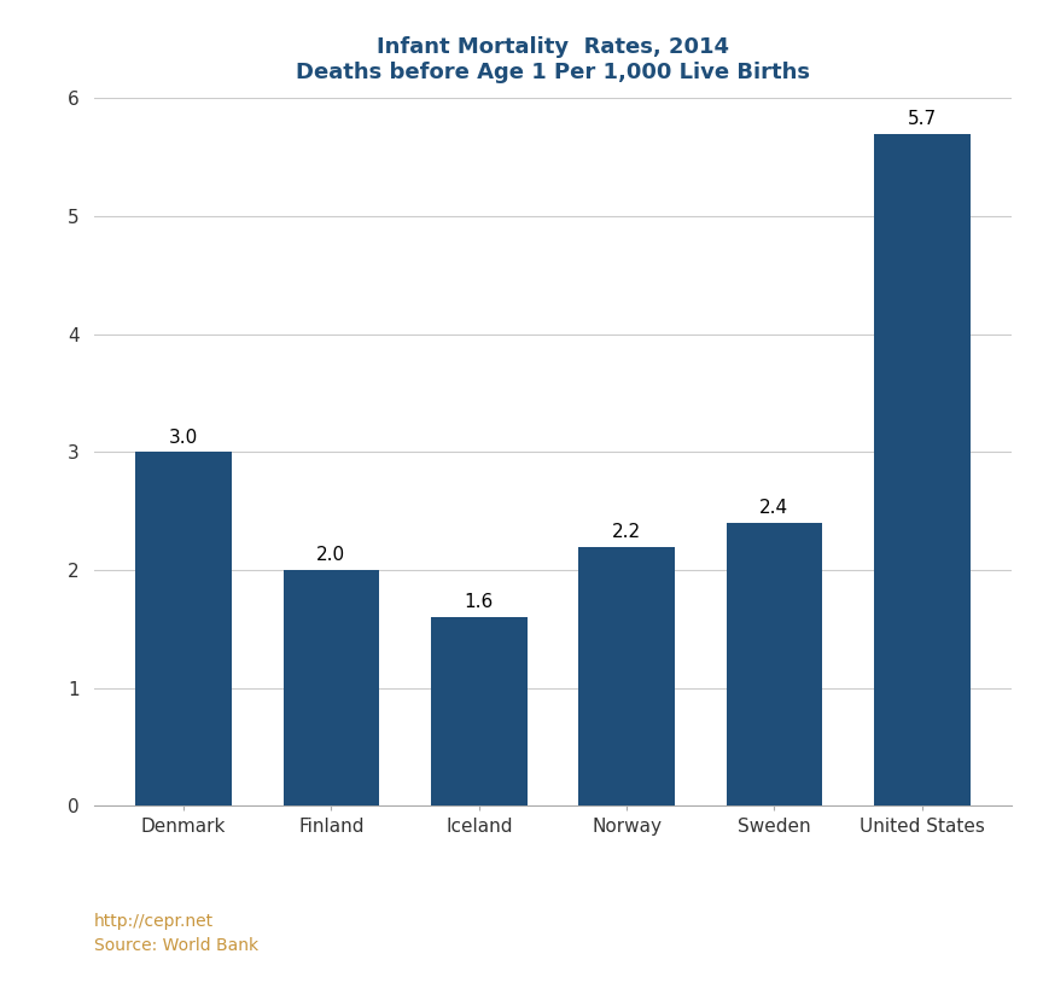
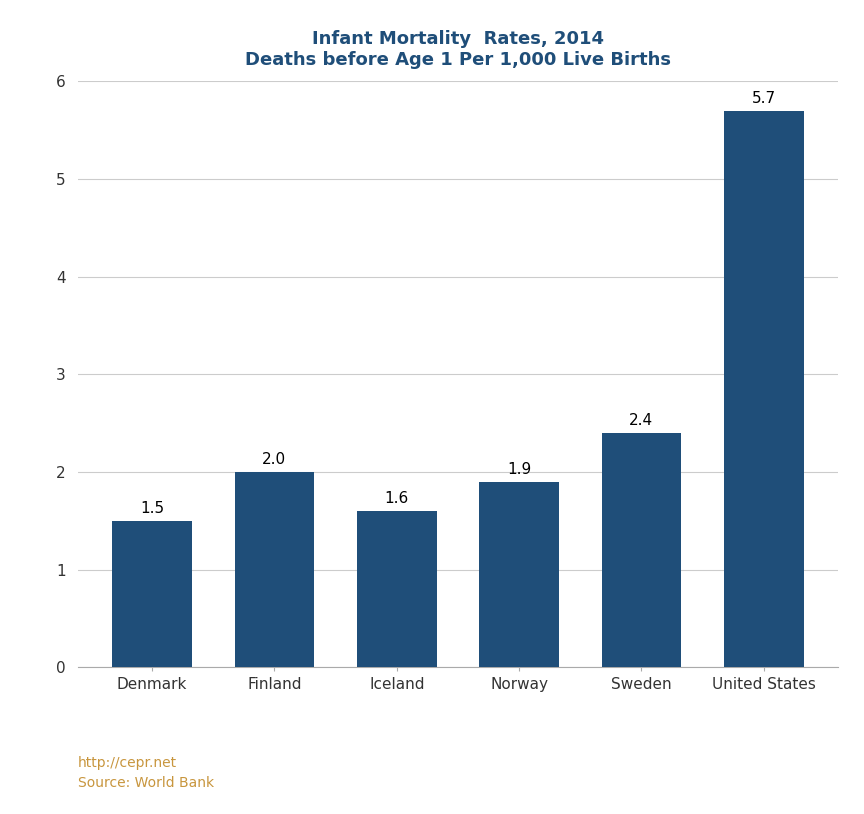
Denmark: 3.0 -> 1.5
Norway: 2.2 -> 1.9
